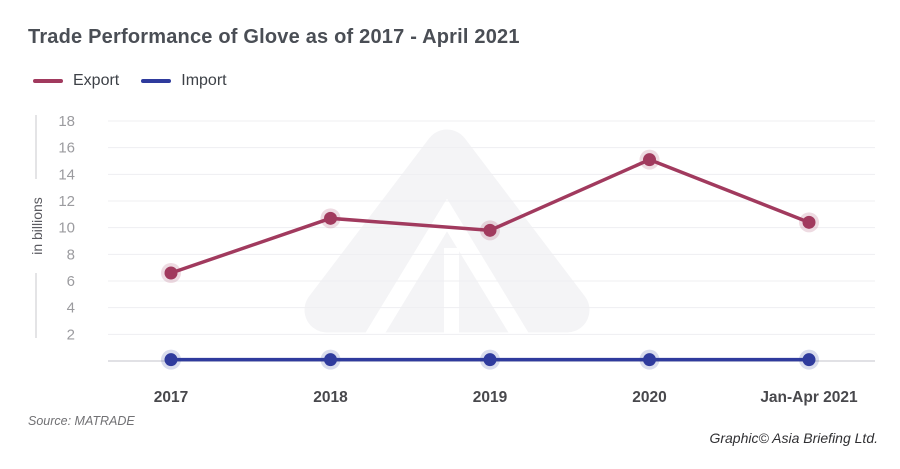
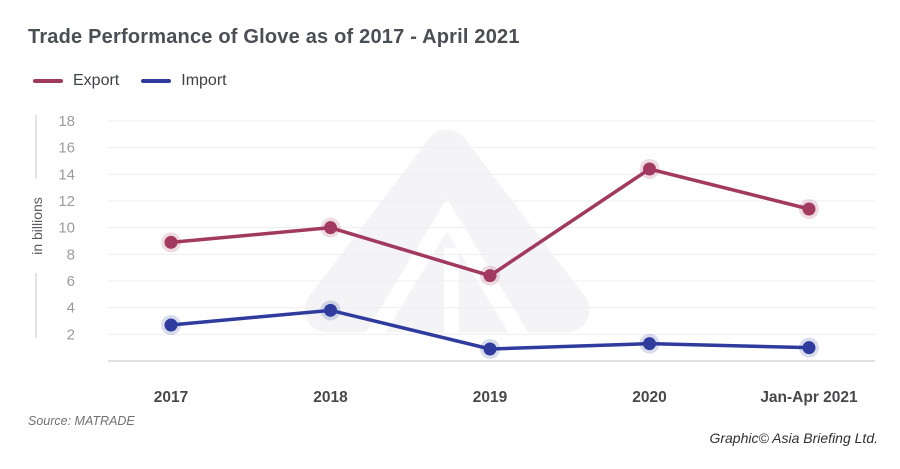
Export/2017: 6.6 -> 8.9
Import/2017: 0.1 -> 2.7
Export/2018: 10.7 -> 10.0
Import/2018: 0.1 -> 3.8
Export/2019: 9.8 -> 6.4
Import/2019: 0.1 -> 0.9
Export/2020: 15.1 -> 14.4
Import/2020: 0.1 -> 1.3
Export/Jan-Apr 2021: 10.4 -> 11.4
Import/Jan-Apr 2021: 0.1 -> 1.0
